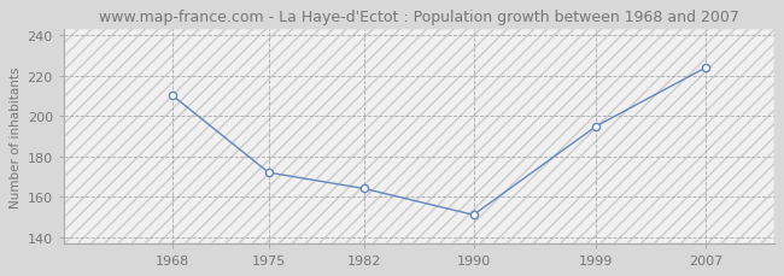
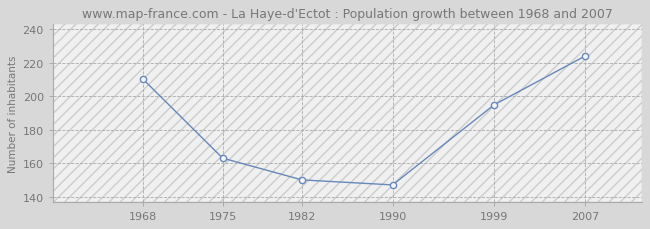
1975: 172 -> 163
1982: 164 -> 150
1990: 151 -> 147
